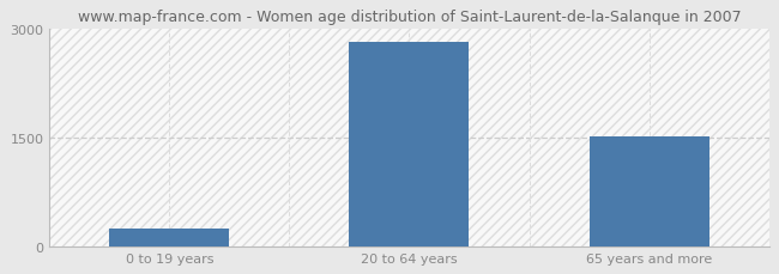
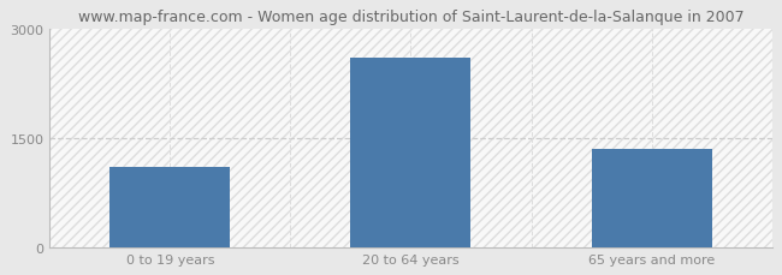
0 to 19 years: 240 -> 1100
20 to 64 years: 2820 -> 2600
65 years and more: 1520 -> 1350
